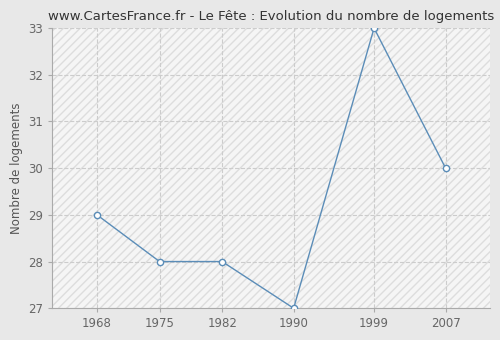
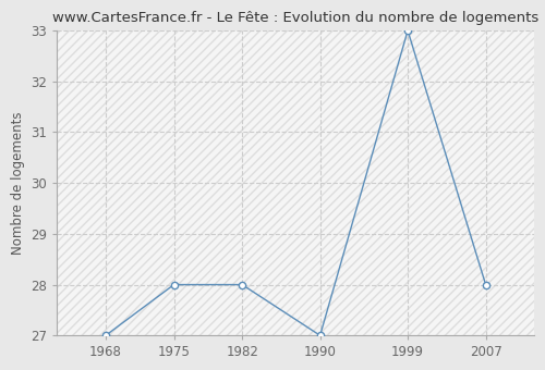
1968: 29 -> 27
2007: 30 -> 28
